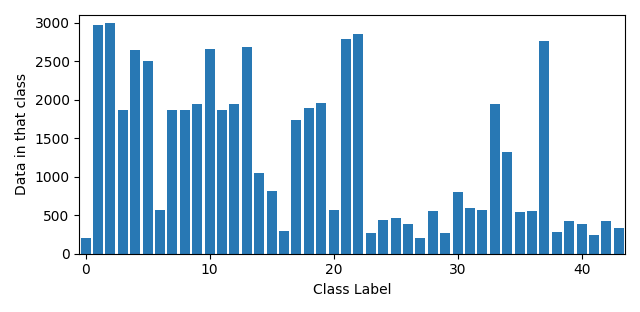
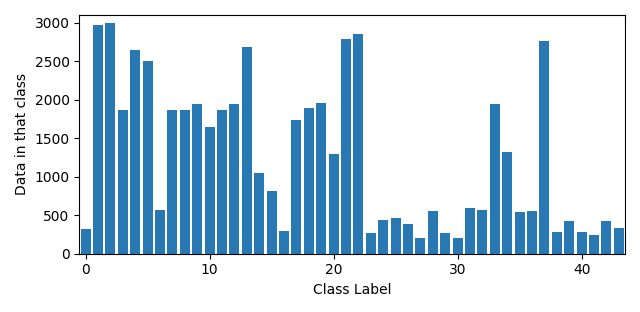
0: 210 -> 320
10: 2660 -> 1640
20: 570 -> 1300
30: 800 -> 200
40: 390 -> 280
